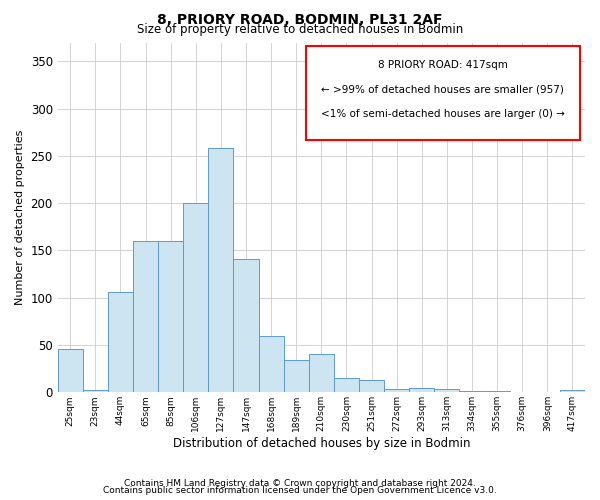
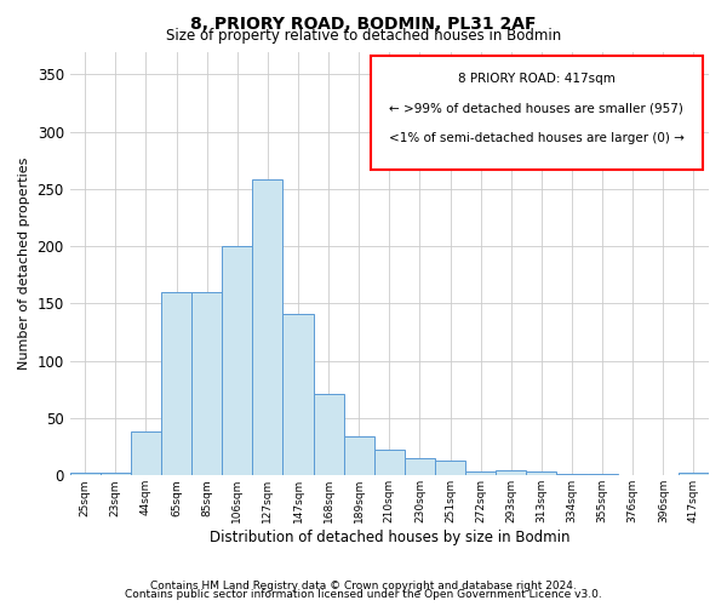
25sqm: 46 -> 2
44sqm: 106 -> 38
168sqm: 60 -> 71
210sqm: 40 -> 22
